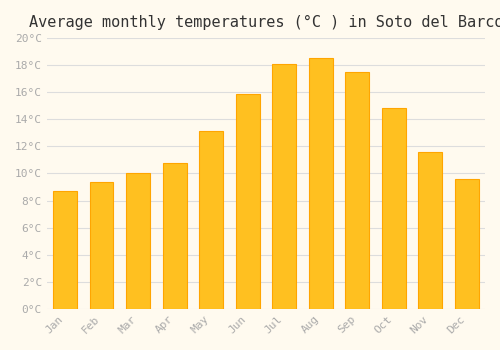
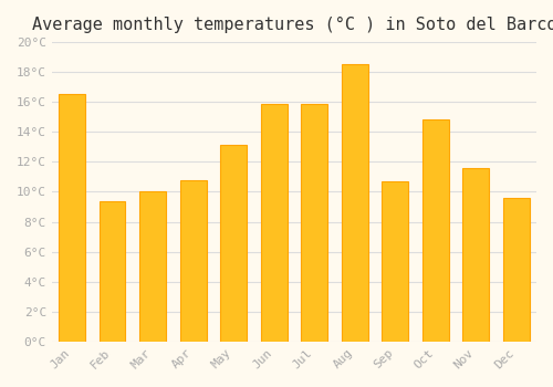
Jan: 8.7°C -> 16.5°C
Jul: 18.1°C -> 15.9°C
Sep: 17.5°C -> 10.7°C
